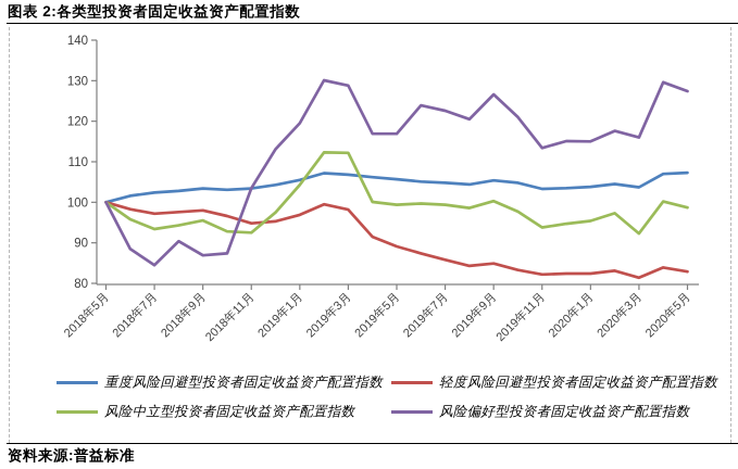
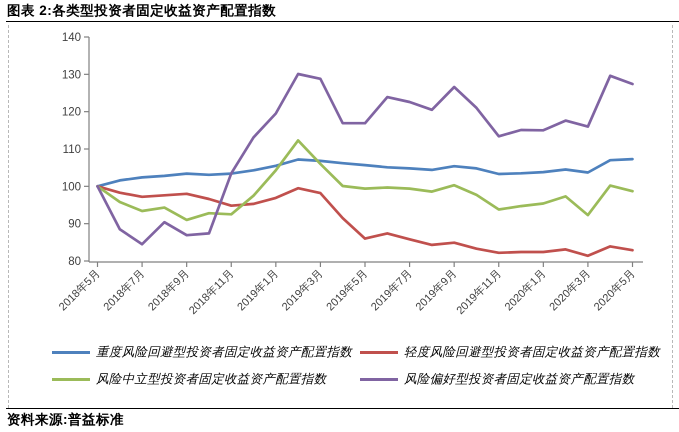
风险中立型投资者固定收益资产配置指数/2018年9月: 96 -> 91
风险中立型投资者固定收益资产配置指数/2019年3月: 112 -> 106
轻度风险回避型投资者固定收益资产配置指数/2019年5月: 89 -> 86
